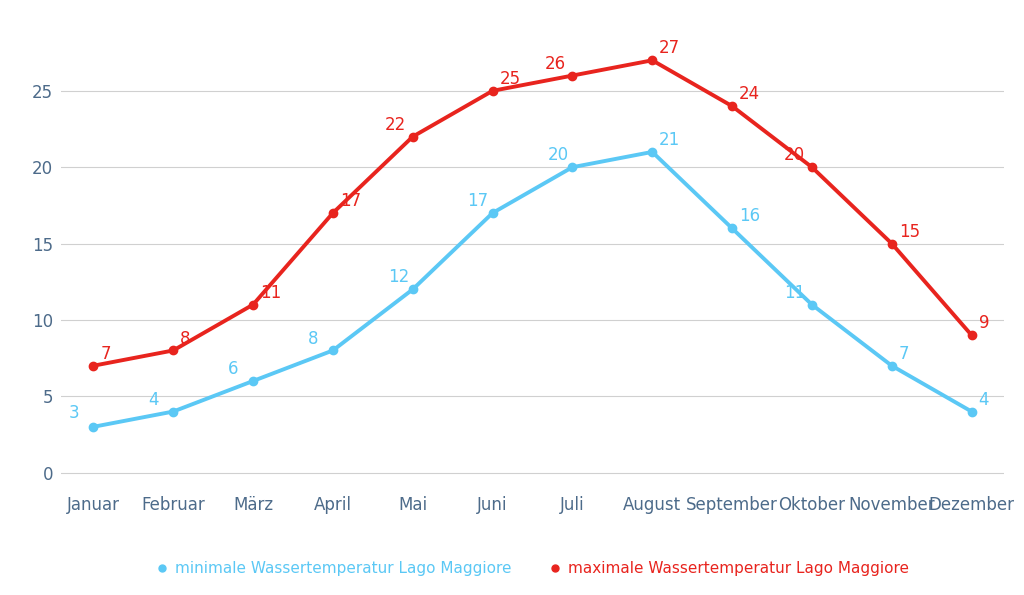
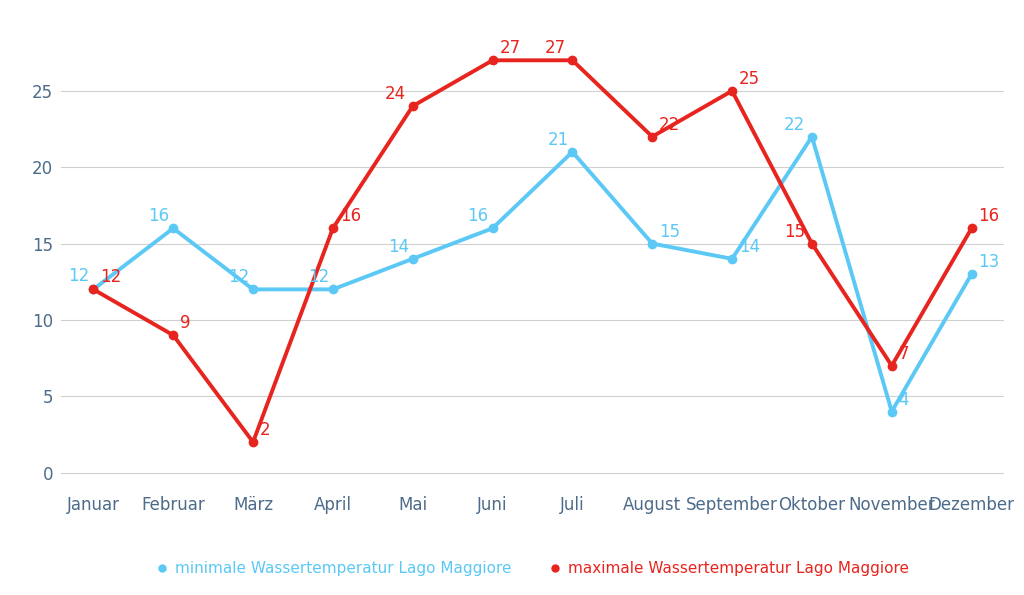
minimale Wassertemperatur Lago Maggiore/Januar: 3 -> 12
maximale Wassertemperatur Lago Maggiore/Januar: 7 -> 12
minimale Wassertemperatur Lago Maggiore/Februar: 4 -> 16
maximale Wassertemperatur Lago Maggiore/Februar: 8 -> 9
minimale Wassertemperatur Lago Maggiore/März: 6 -> 12
maximale Wassertemperatur Lago Maggiore/März: 11 -> 2
minimale Wassertemperatur Lago Maggiore/April: 8 -> 12
maximale Wassertemperatur Lago Maggiore/April: 17 -> 16
minimale Wassertemperatur Lago Maggiore/Mai: 12 -> 14
maximale Wassertemperatur Lago Maggiore/Mai: 22 -> 24
minimale Wassertemperatur Lago Maggiore/Juni: 17 -> 16
maximale Wassertemperatur Lago Maggiore/Juni: 25 -> 27
minimale Wassertemperatur Lago Maggiore/Juli: 20 -> 21
maximale Wassertemperatur Lago Maggiore/Juli: 26 -> 27
minimale Wassertemperatur Lago Maggiore/August: 21 -> 15
maximale Wassertemperatur Lago Maggiore/August: 27 -> 22
minimale Wassertemperatur Lago Maggiore/September: 16 -> 14
maximale Wassertemperatur Lago Maggiore/September: 24 -> 25
minimale Wassertemperatur Lago Maggiore/Oktober: 11 -> 22
maximale Wassertemperatur Lago Maggiore/Oktober: 20 -> 15
minimale Wassertemperatur Lago Maggiore/November: 7 -> 4
maximale Wassertemperatur Lago Maggiore/November: 15 -> 7
minimale Wassertemperatur Lago Maggiore/Dezember: 4 -> 13
maximale Wassertemperatur Lago Maggiore/Dezember: 9 -> 16
